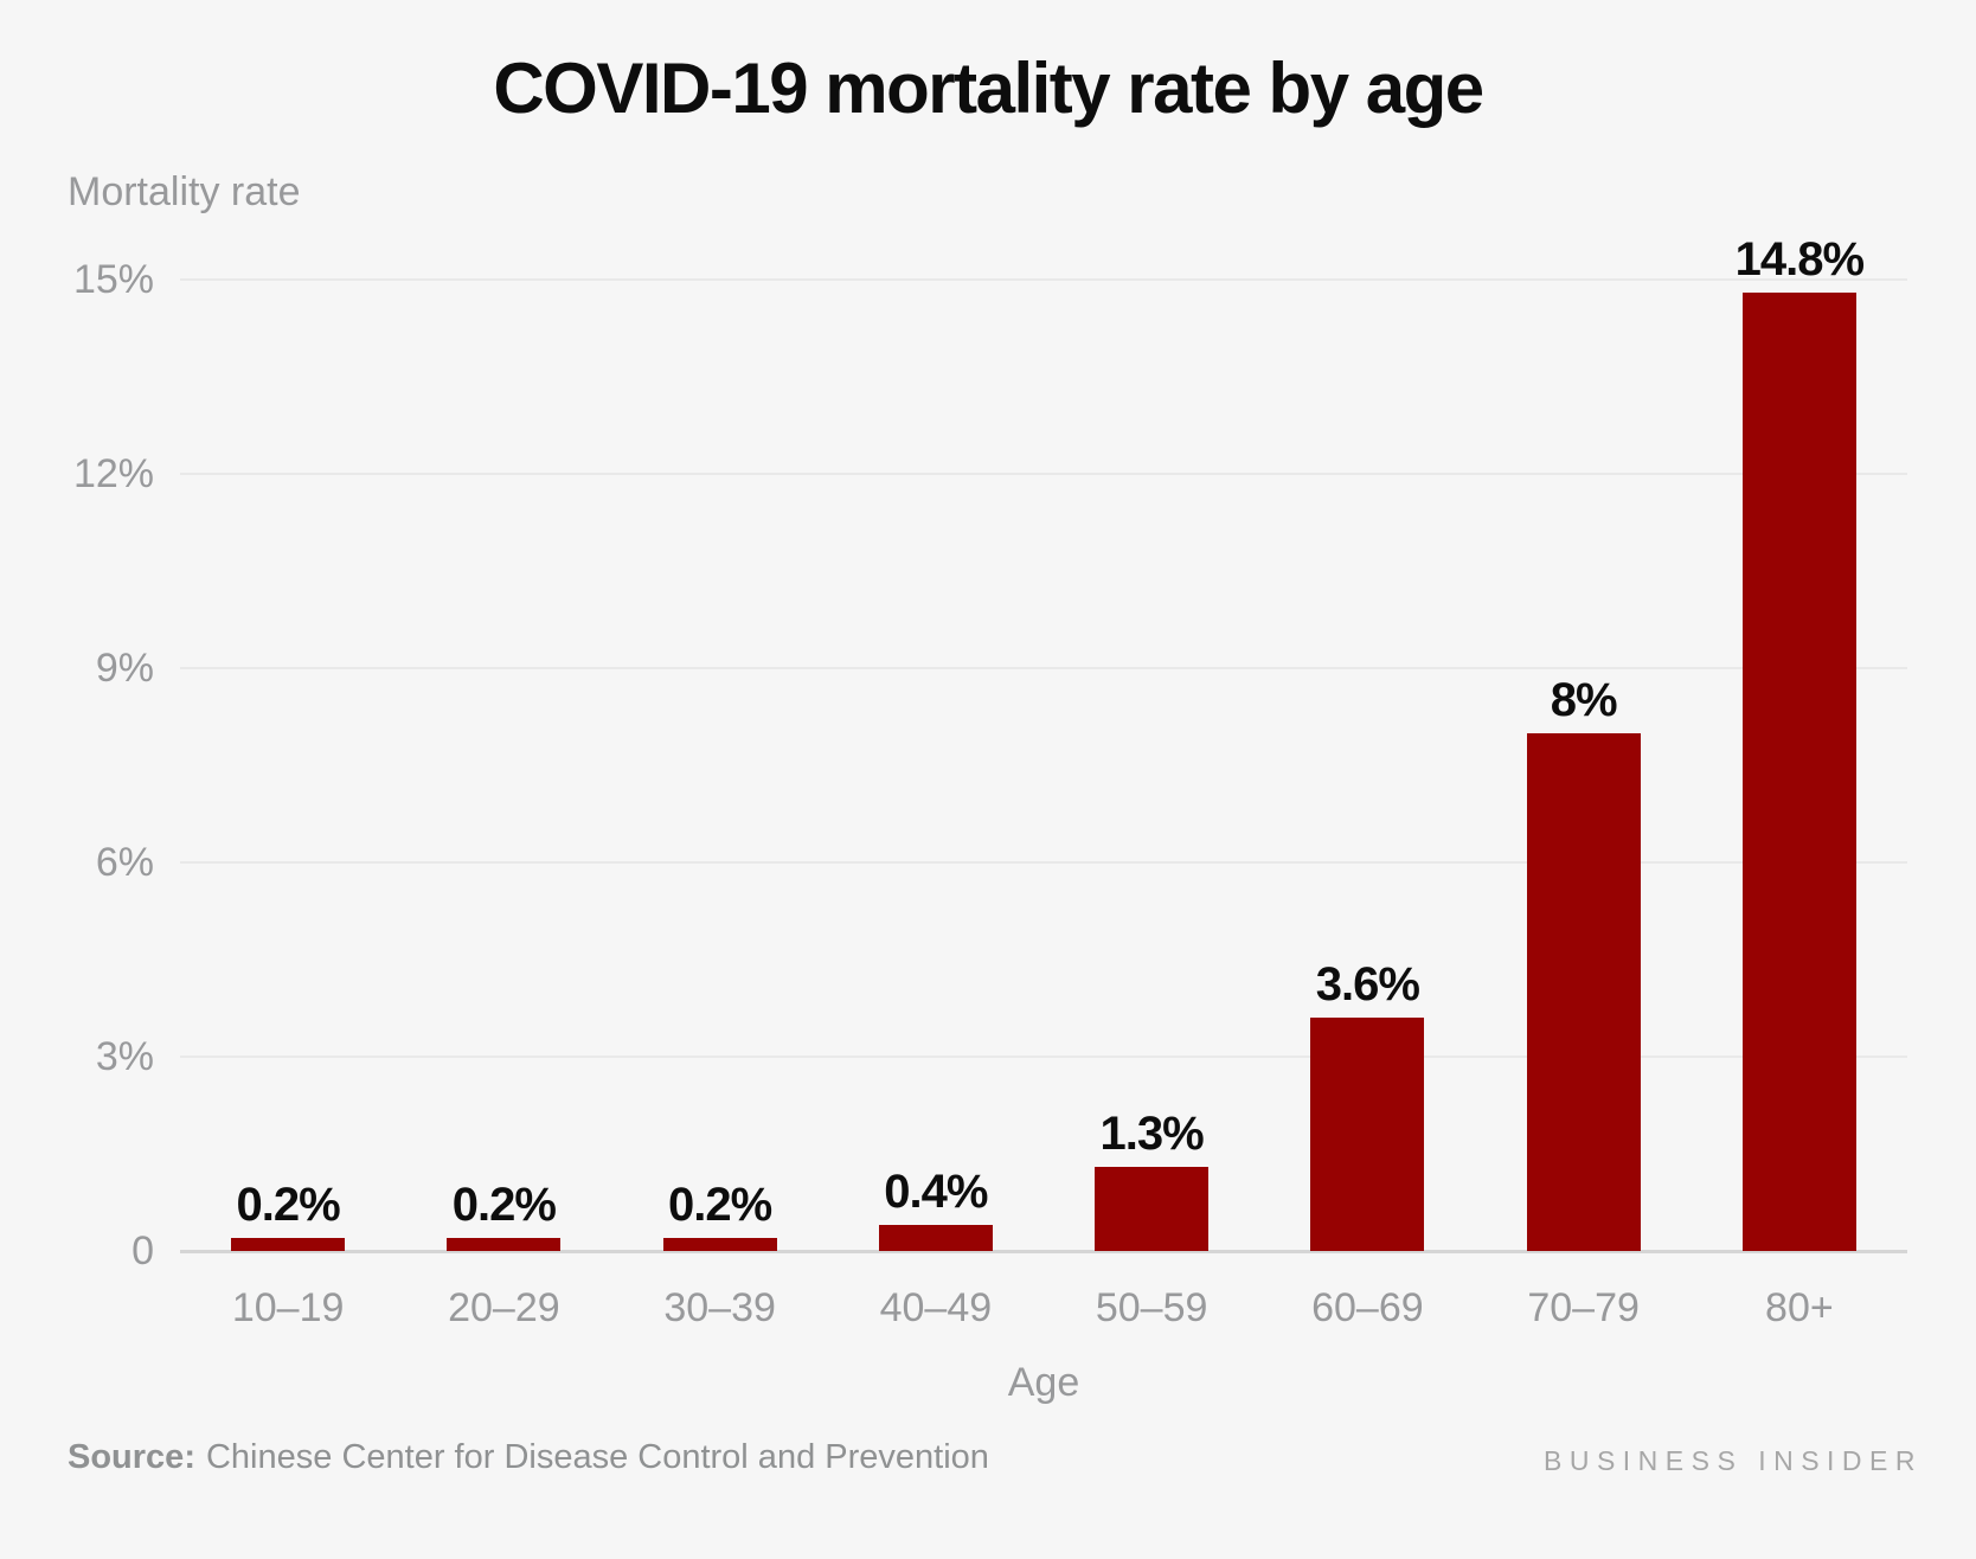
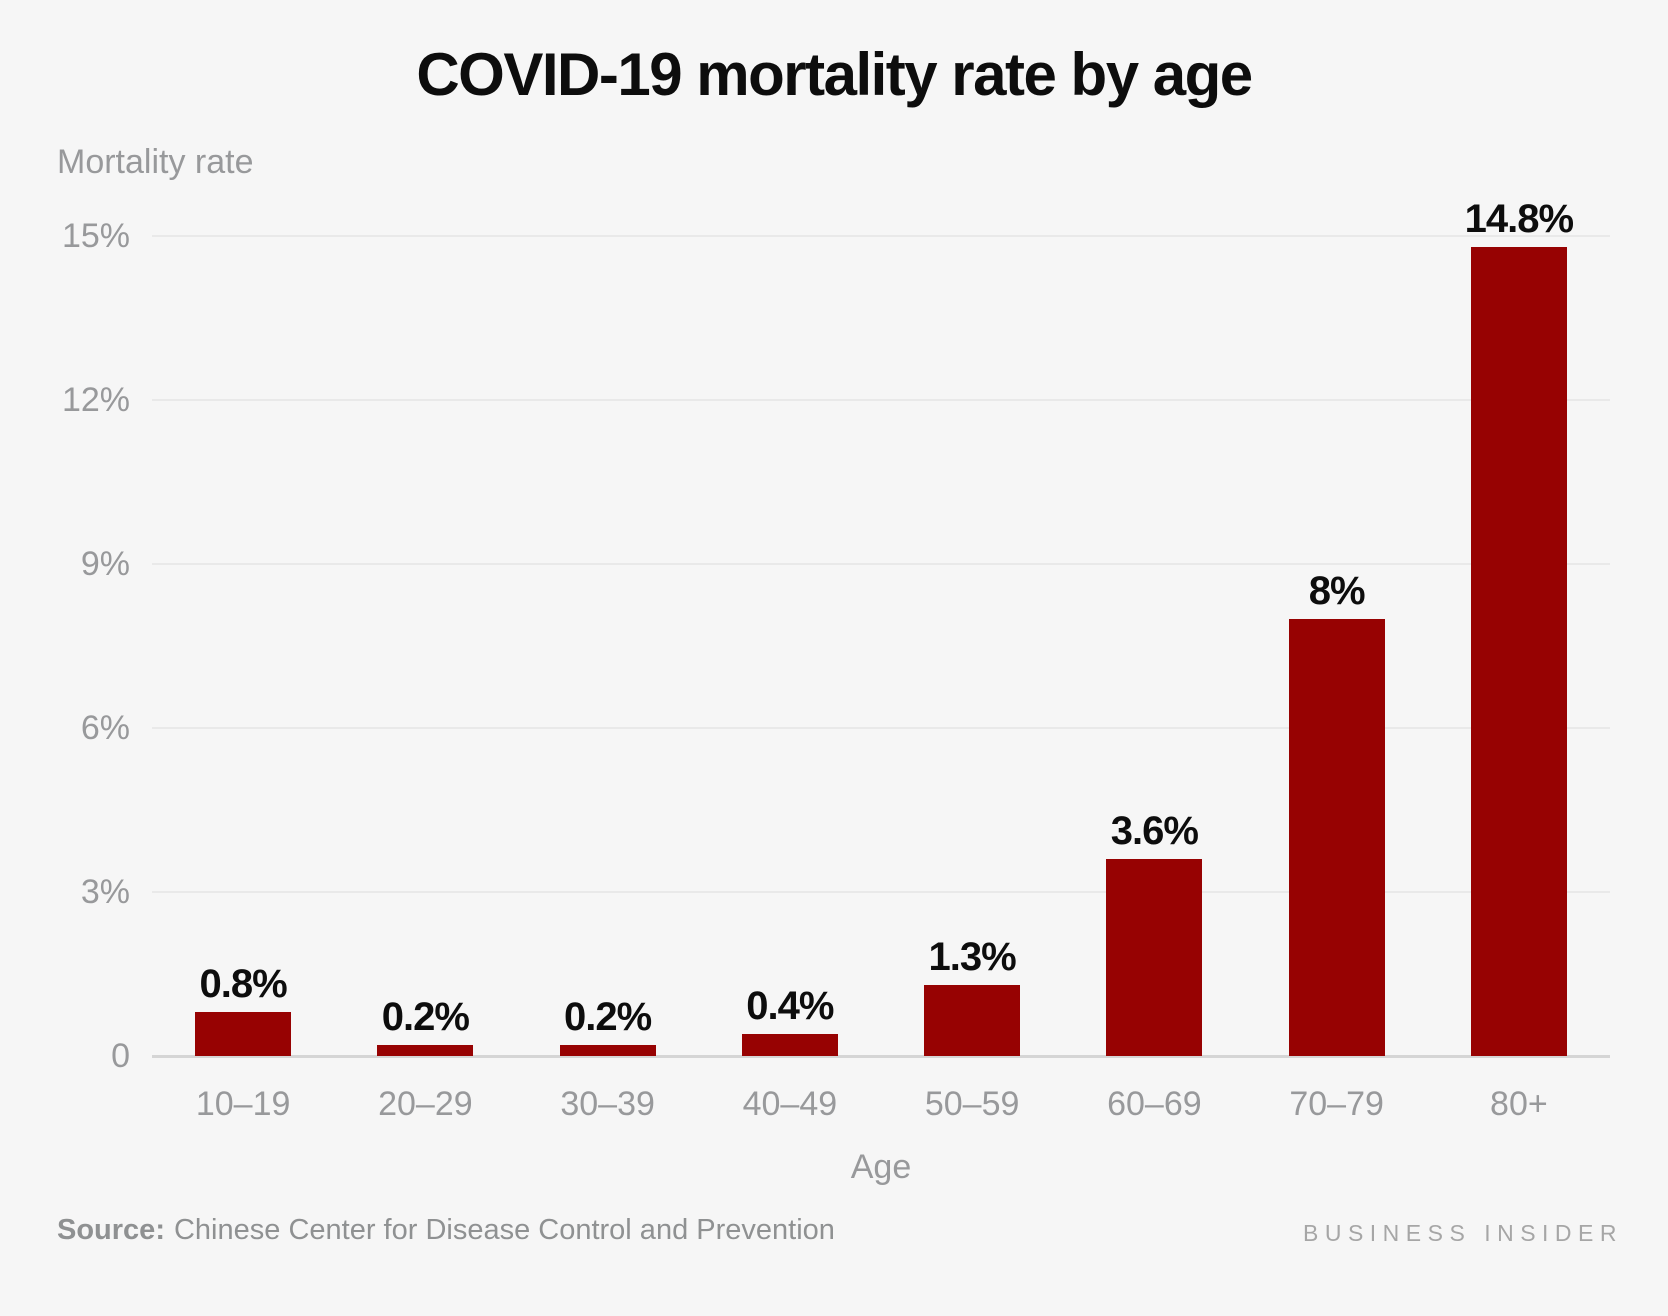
10–19: 0.2% -> 0.8%
